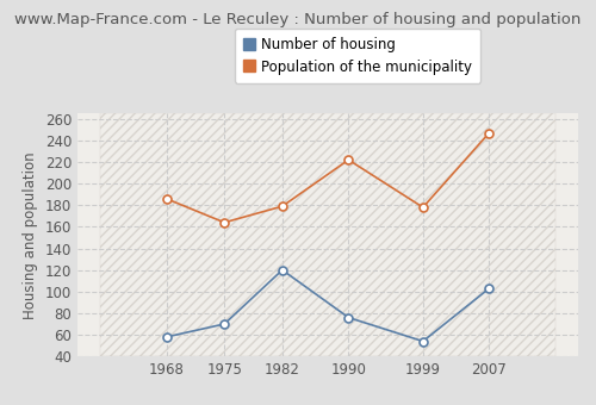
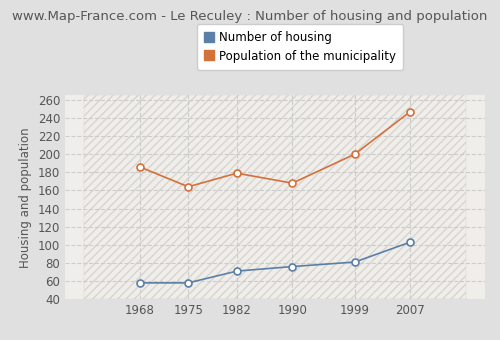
Number of housing/1975: 70 -> 58
Number of housing/1982: 120 -> 71
Population of the municipality/1990: 222 -> 168
Number of housing/1999: 54 -> 81
Population of the municipality/1999: 178 -> 200
